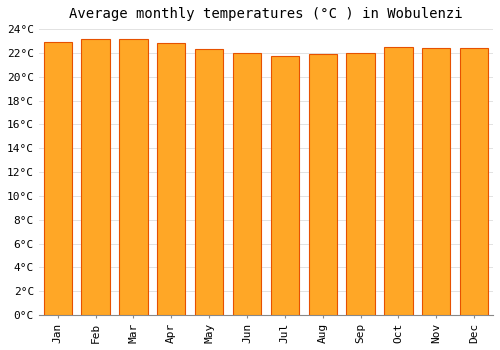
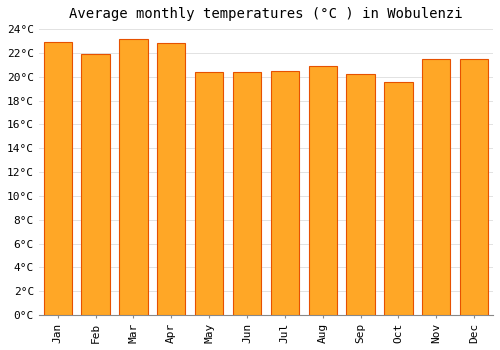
Feb: 23.2°C -> 21.9°C
May: 22.3°C -> 20.4°C
Jun: 22.0°C -> 20.4°C
Jul: 21.7°C -> 20.5°C
Aug: 21.9°C -> 20.9°C
Sep: 22.0°C -> 20.2°C
Oct: 22.5°C -> 19.6°C
Nov: 22.4°C -> 21.5°C
Dec: 22.4°C -> 21.5°C
